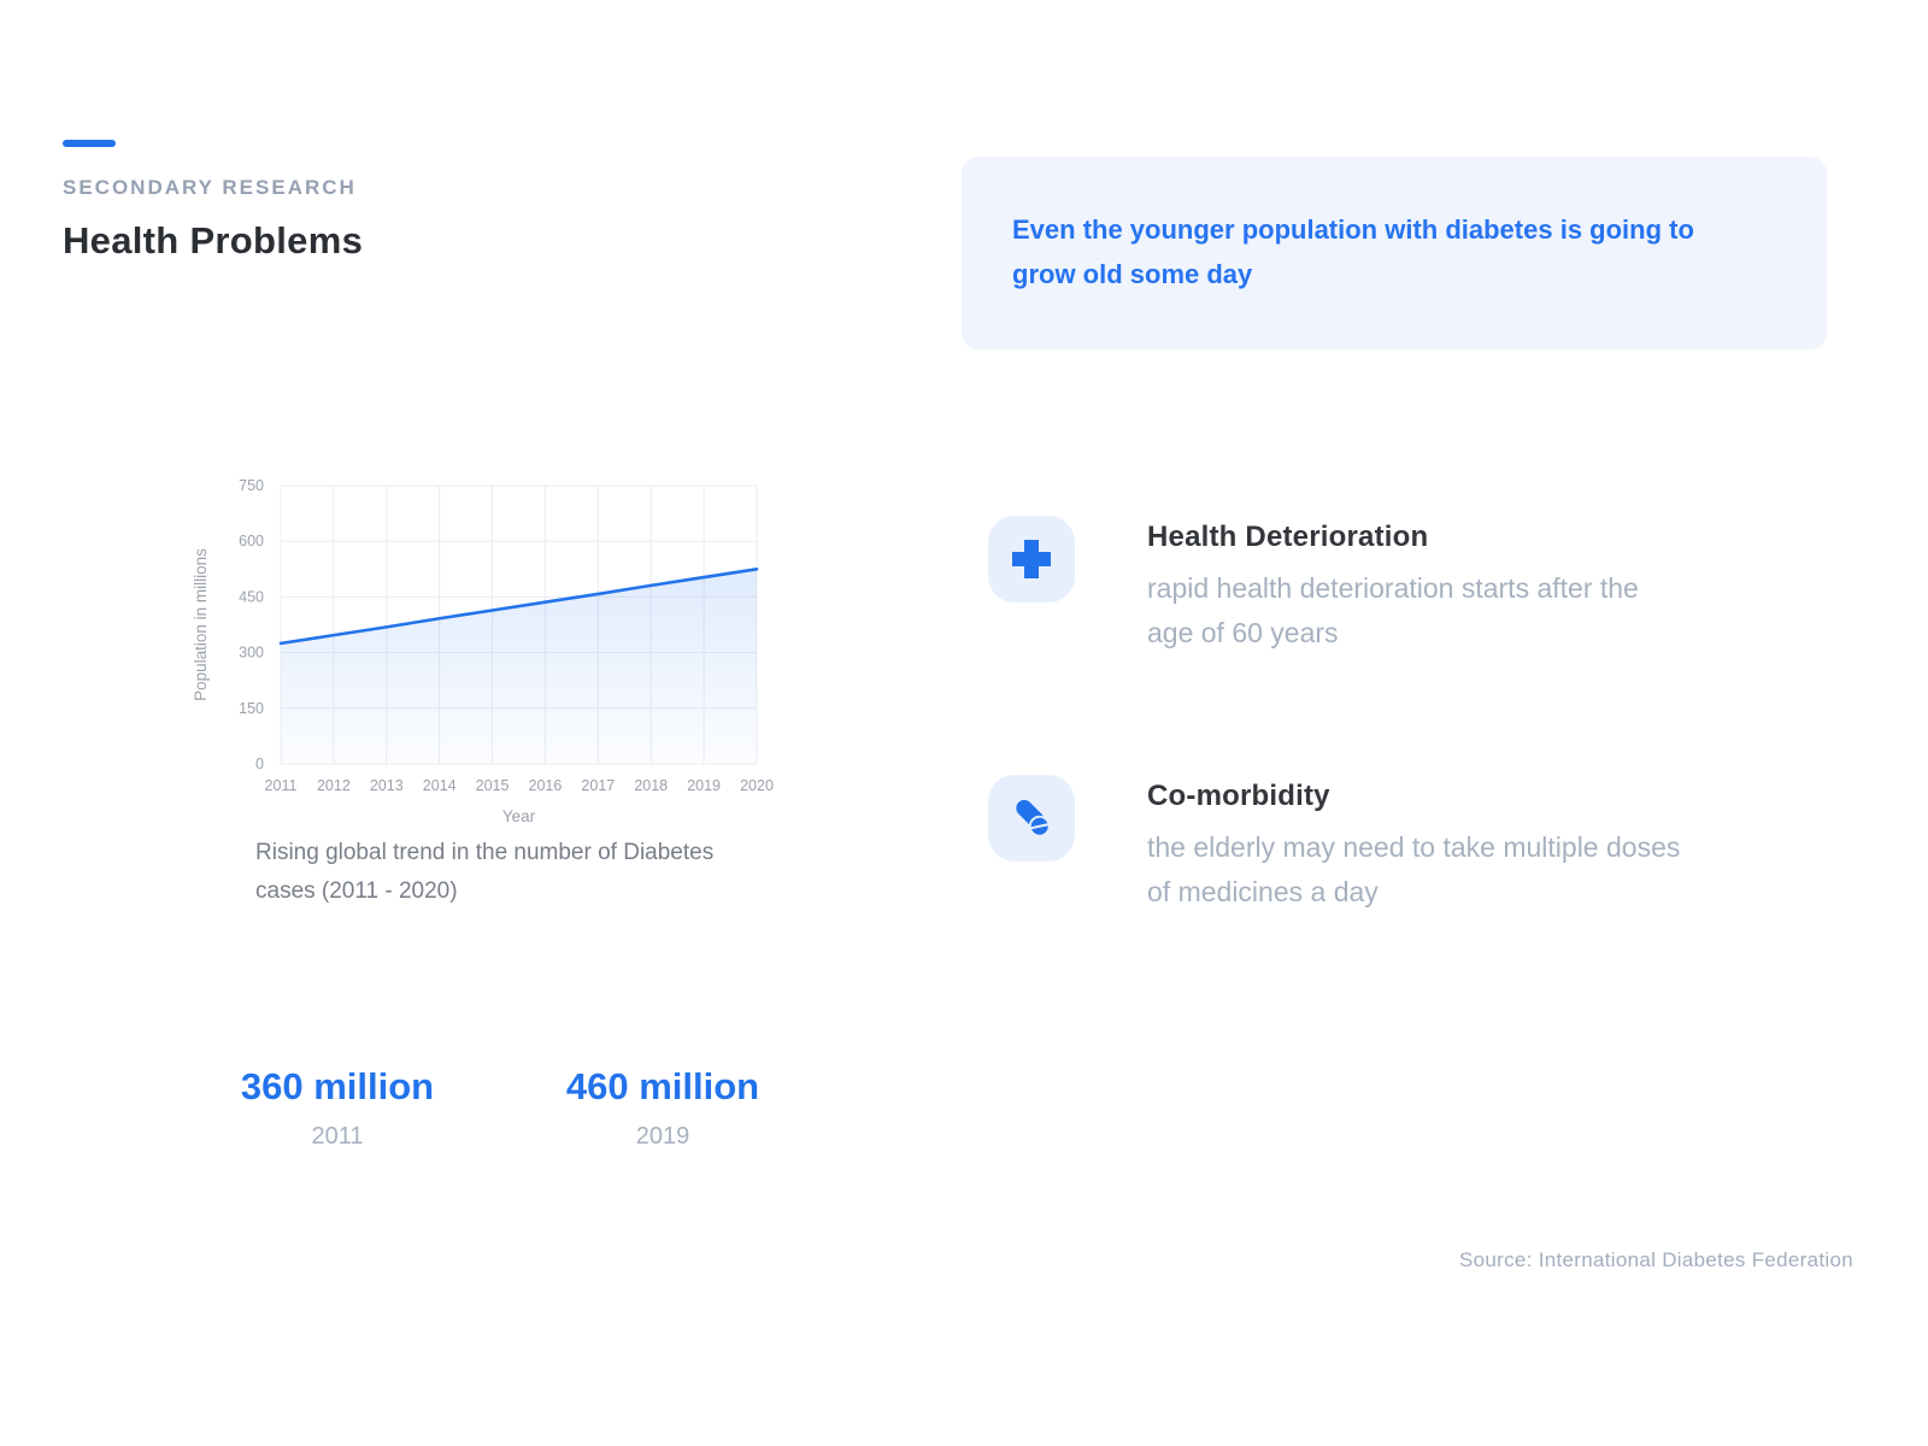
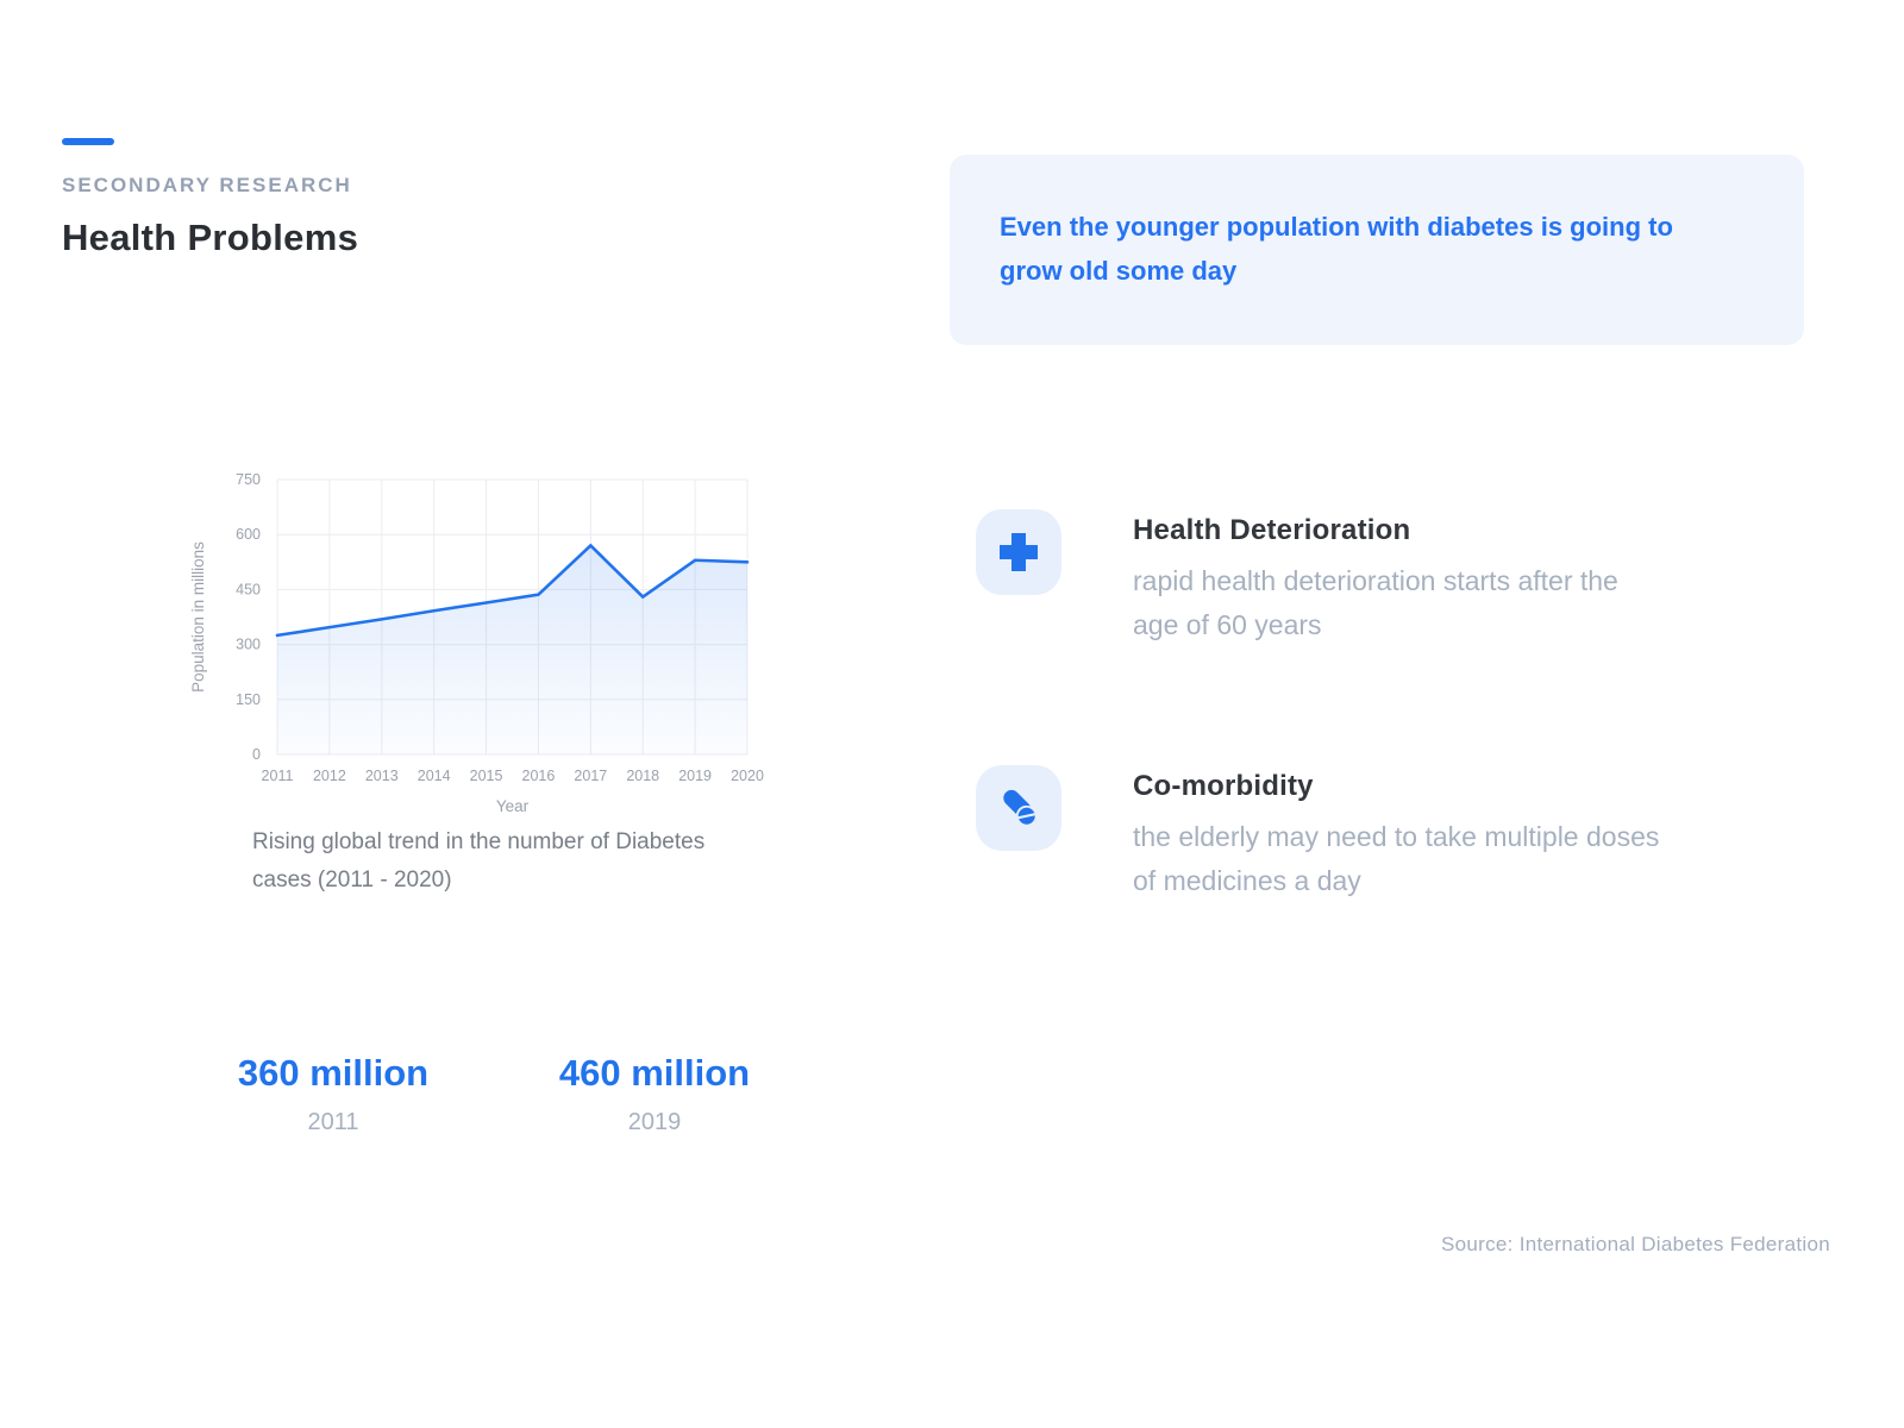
2017: 460 -> 570
2018: 480 -> 430
2019: 500 -> 530
